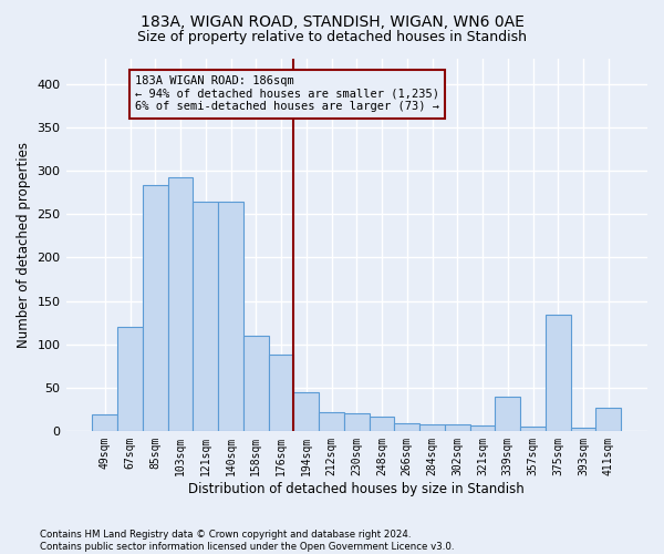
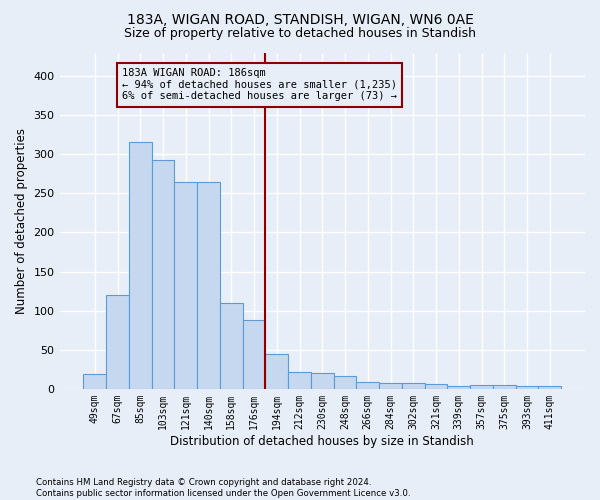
85sqm: 284 -> 315
339sqm: 40 -> 3
375sqm: 134 -> 5
411sqm: 26 -> 3
